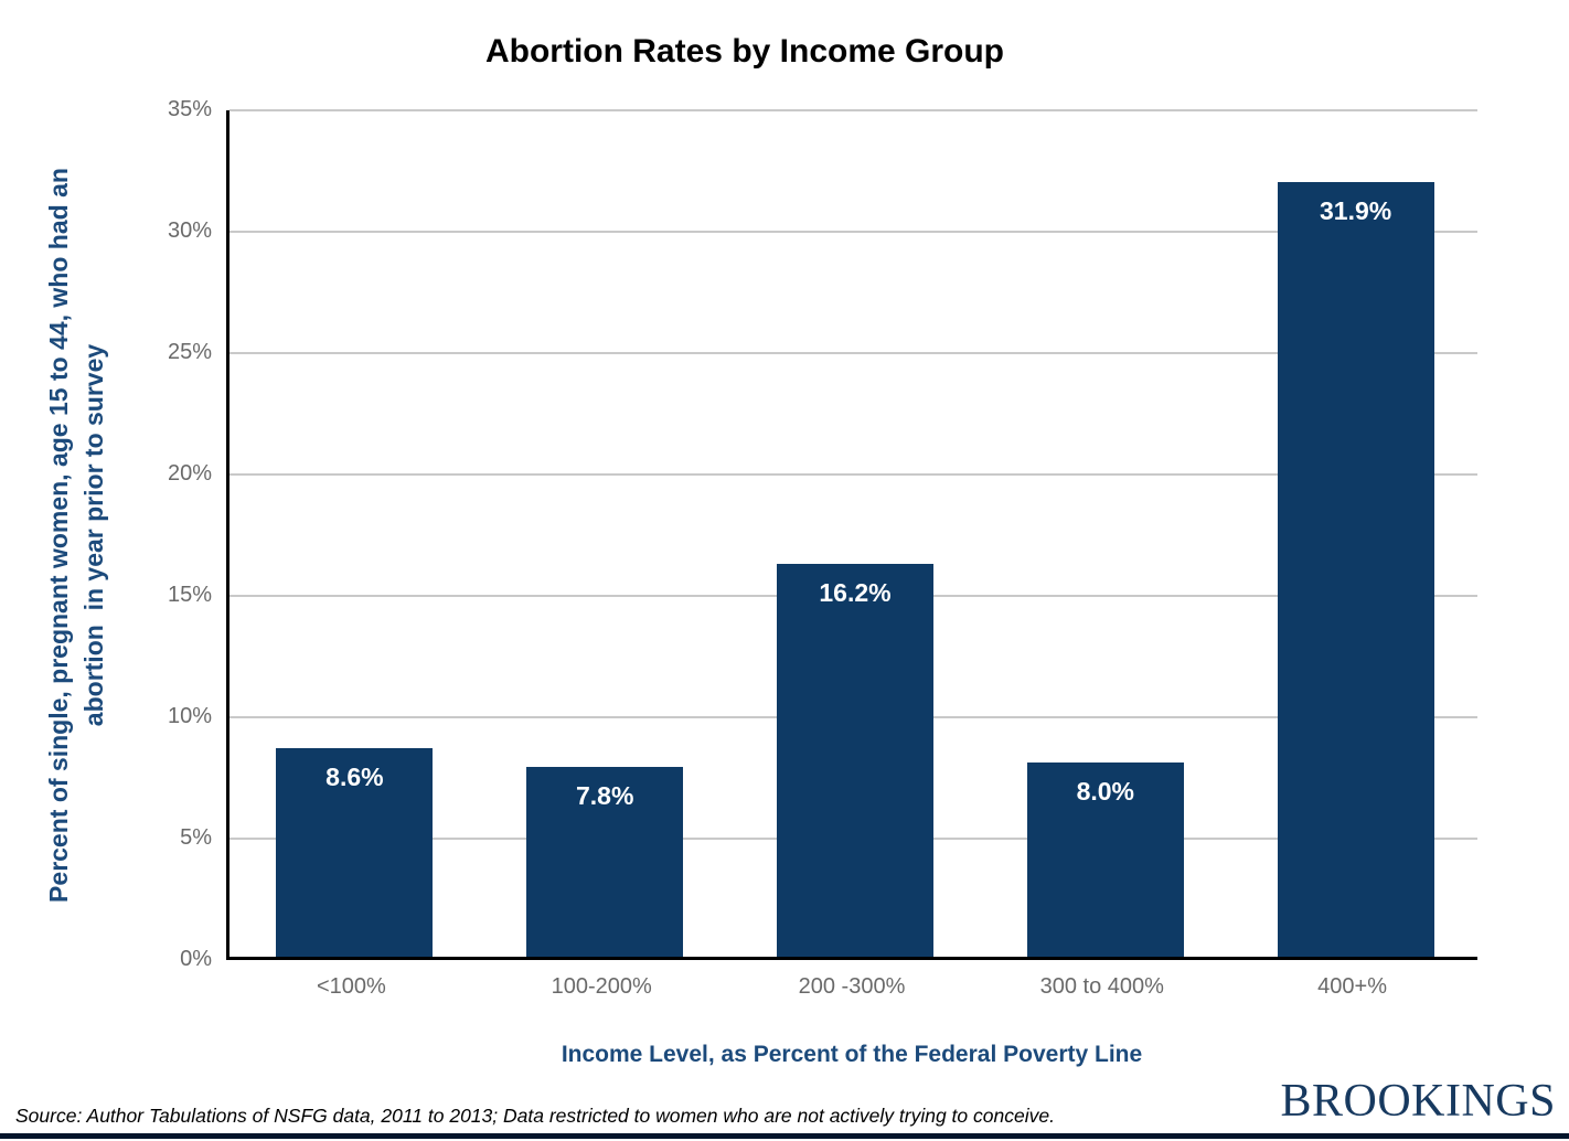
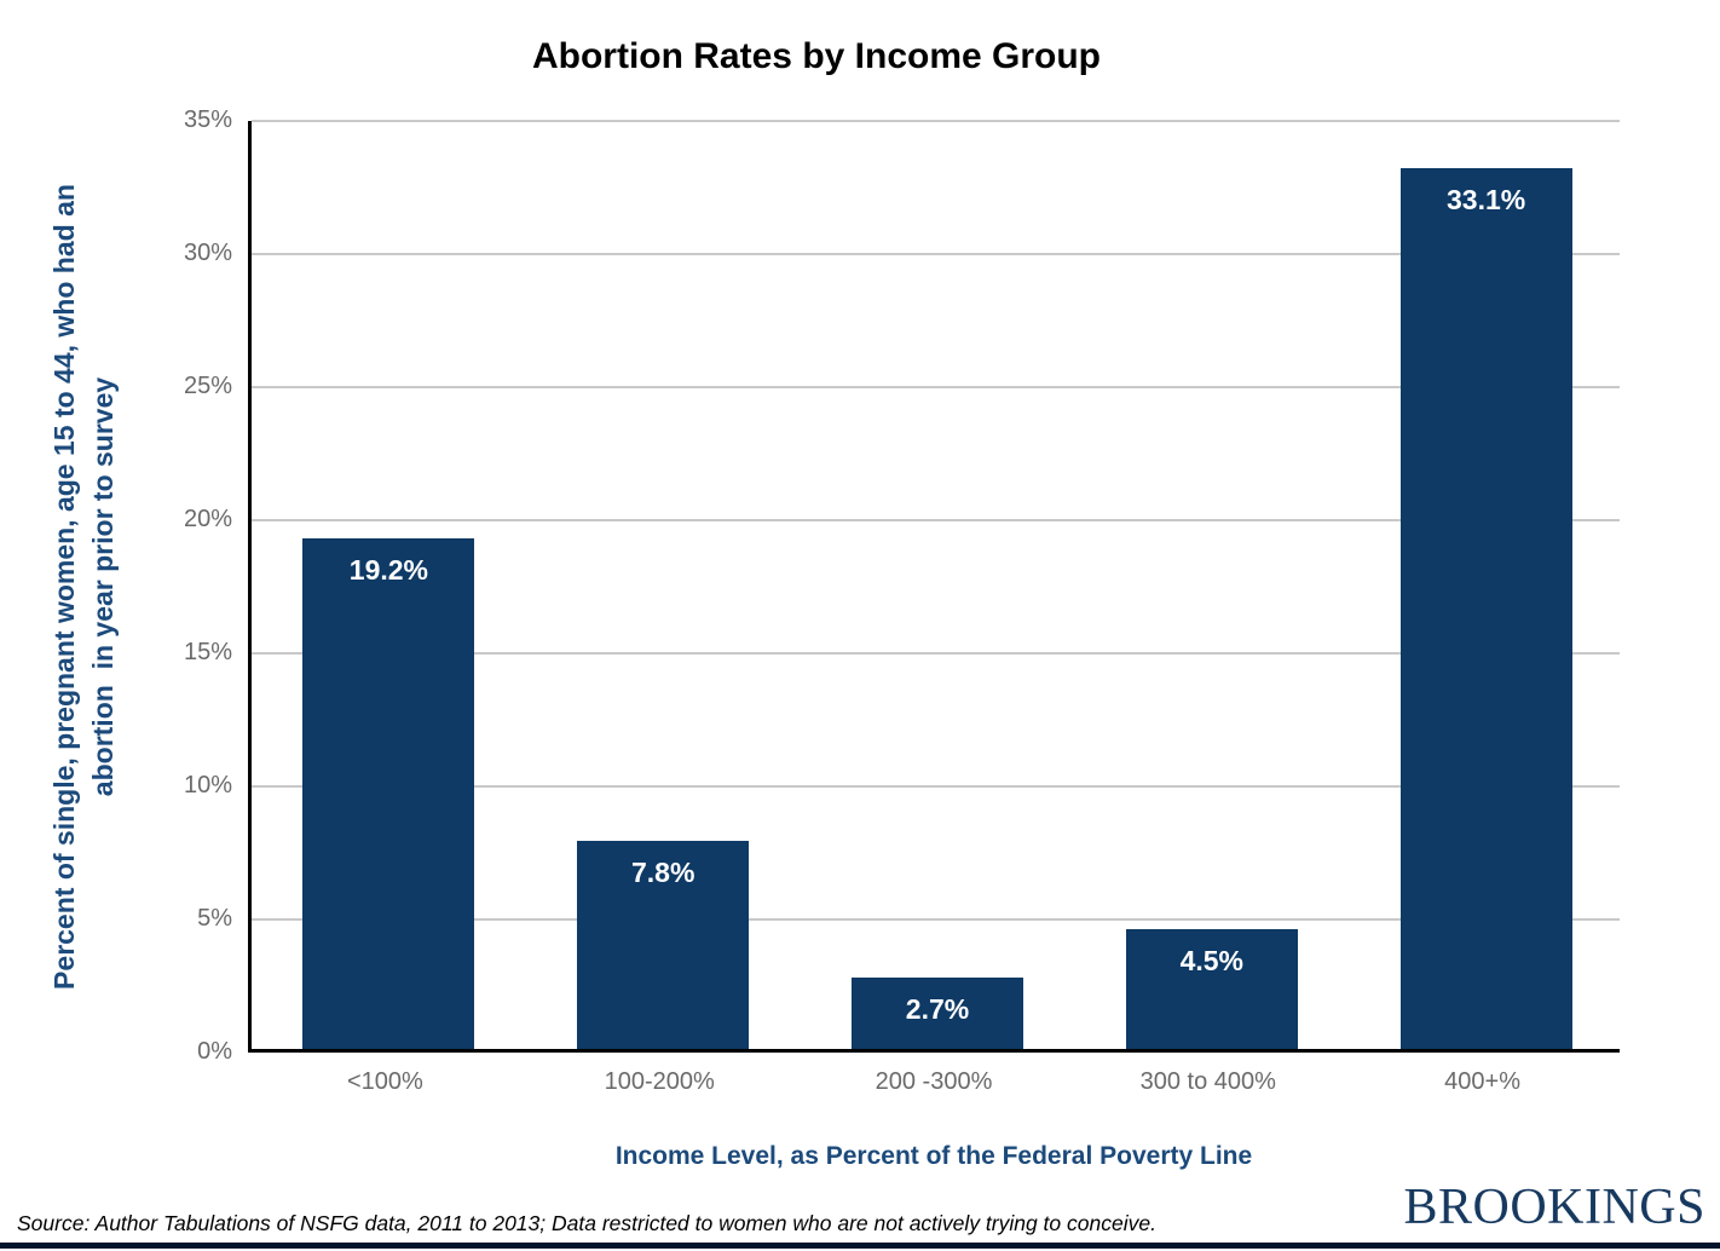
<100%: 8.6% -> 19.2%
200 -300%: 16.2% -> 2.7%
300 to 400%: 8.0% -> 4.5%
400+%: 31.9% -> 33.1%
